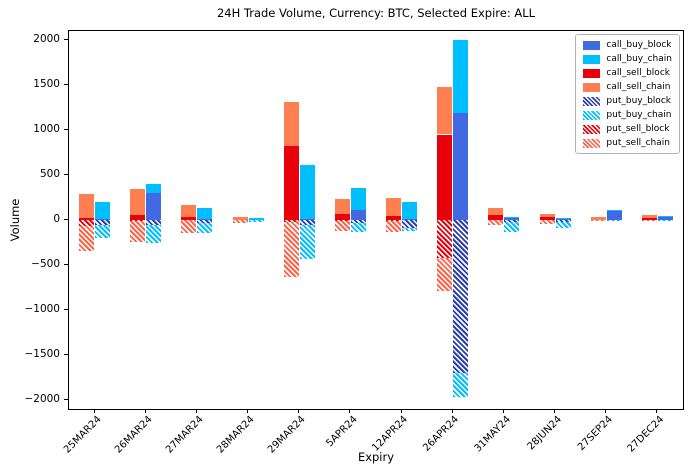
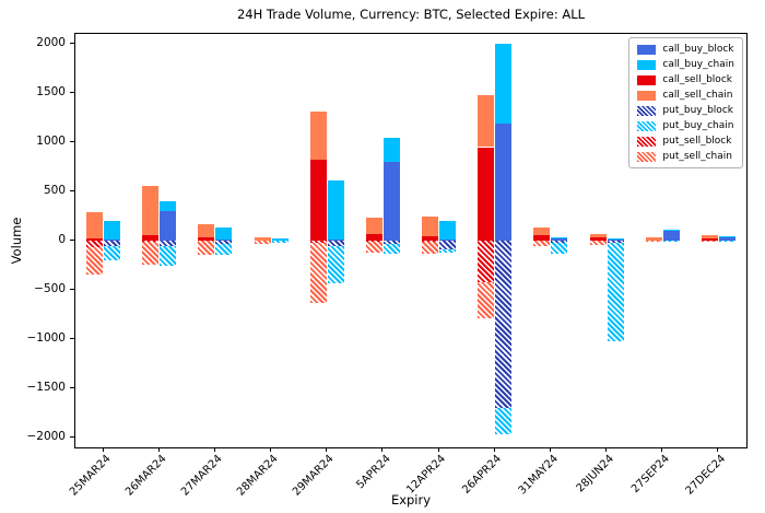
call_sell_chain/26MAR24: 300 -> 500
call_buy_block/5APR24: 100 -> 800
put_buy_chain/28JUN24: -100 -> -1000
